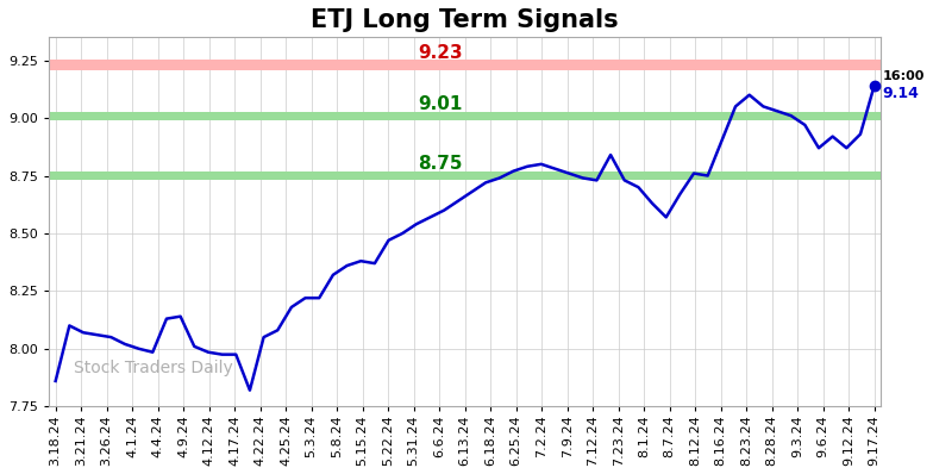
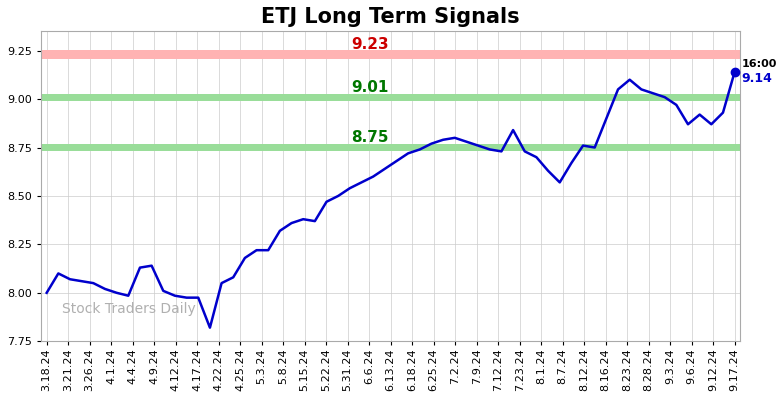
3.18.24: 7.86 -> 8.00
